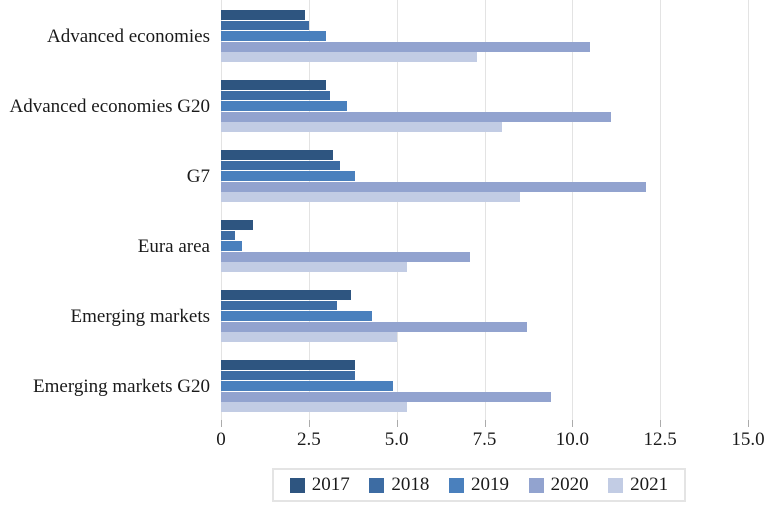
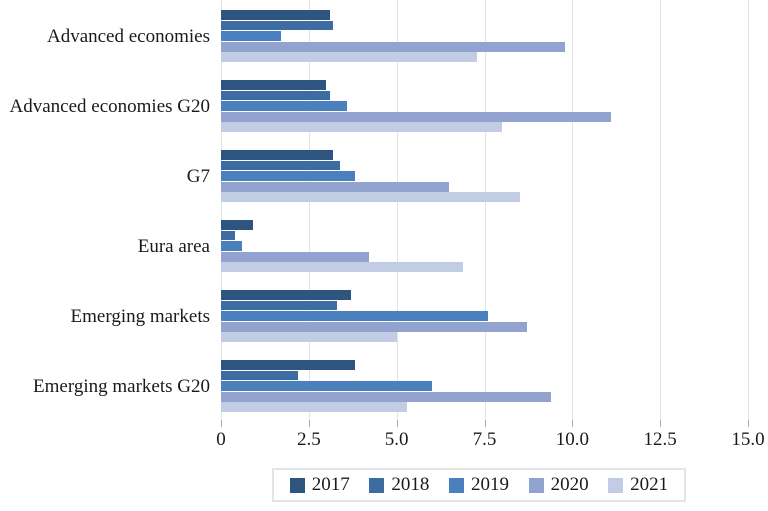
2017/Advanced economies: 2.4 -> 3.1
2018/Advanced economies: 2.5 -> 3.2
2019/Advanced economies: 3.0 -> 1.7
2020/Advanced economies: 10.5 -> 9.8
2020/G7: 12.1 -> 6.5
2020/Eura area: 7.1 -> 4.2
2021/Eura area: 5.3 -> 6.9
2019/Emerging markets: 4.3 -> 7.6
2018/Emerging markets G20: 3.8 -> 2.2
2019/Emerging markets G20: 4.9 -> 6.0
